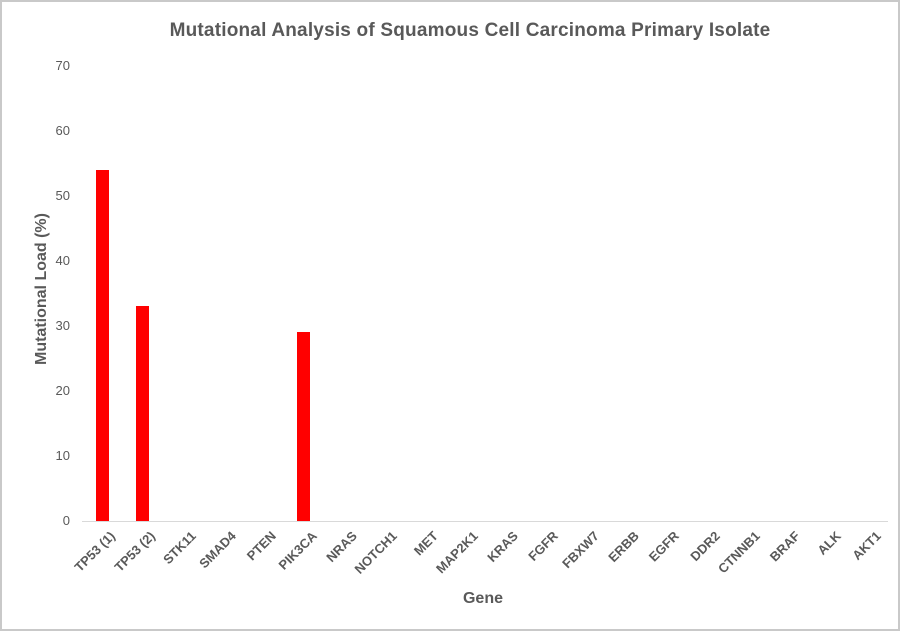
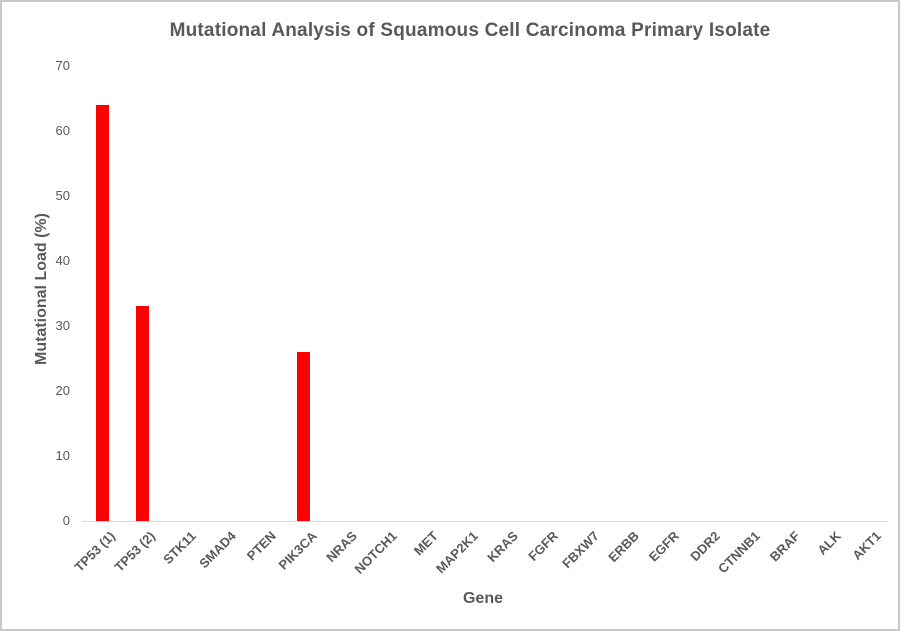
TP53 (1): 54 -> 64
PIK3CA: 29 -> 26
